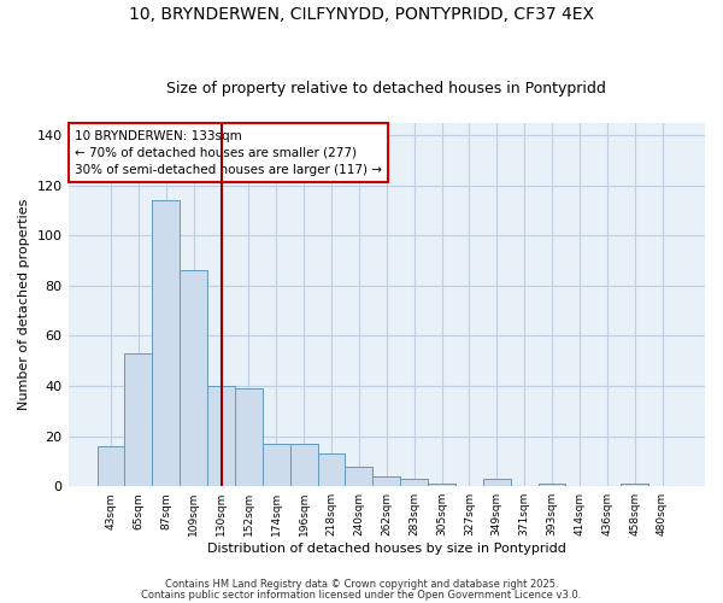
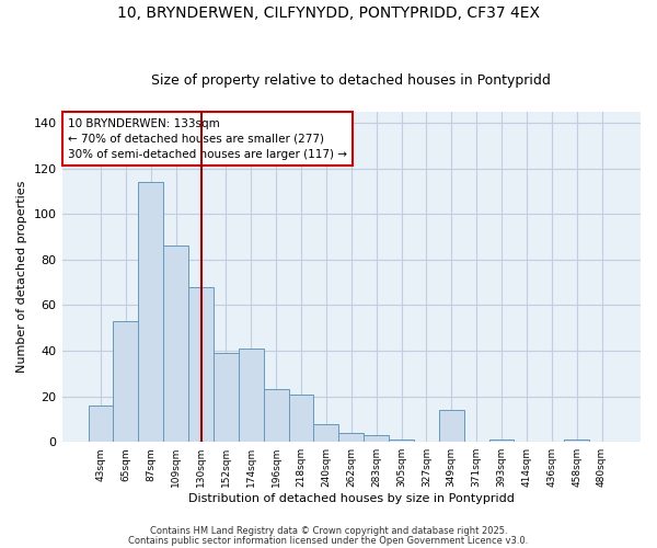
130sqm: 40 -> 68
174sqm: 17 -> 41
196sqm: 17 -> 23
218sqm: 13 -> 21
349sqm: 3 -> 14
